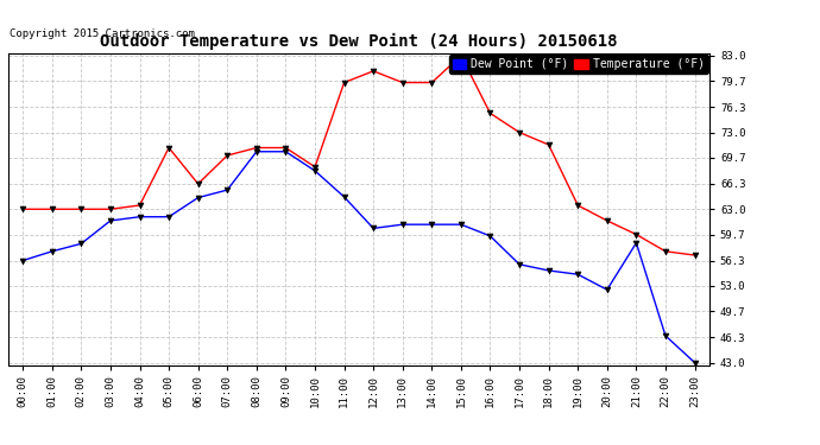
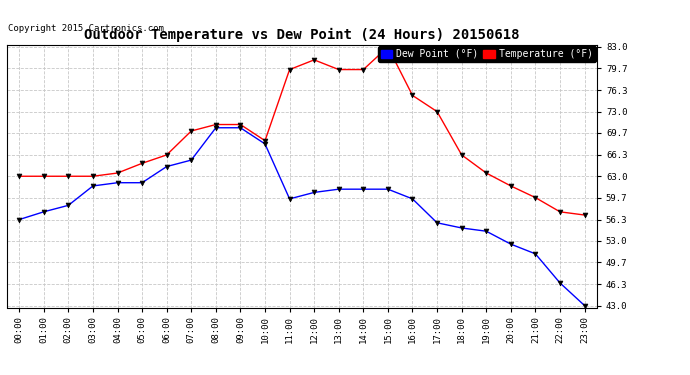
Temperature (°F)/05:00: 71.0 -> 65.0
Dew Point (°F)/11:00: 64.6 -> 59.5
Temperature (°F)/18:00: 71.4 -> 66.3
Dew Point (°F)/21:00: 58.6 -> 51.0
